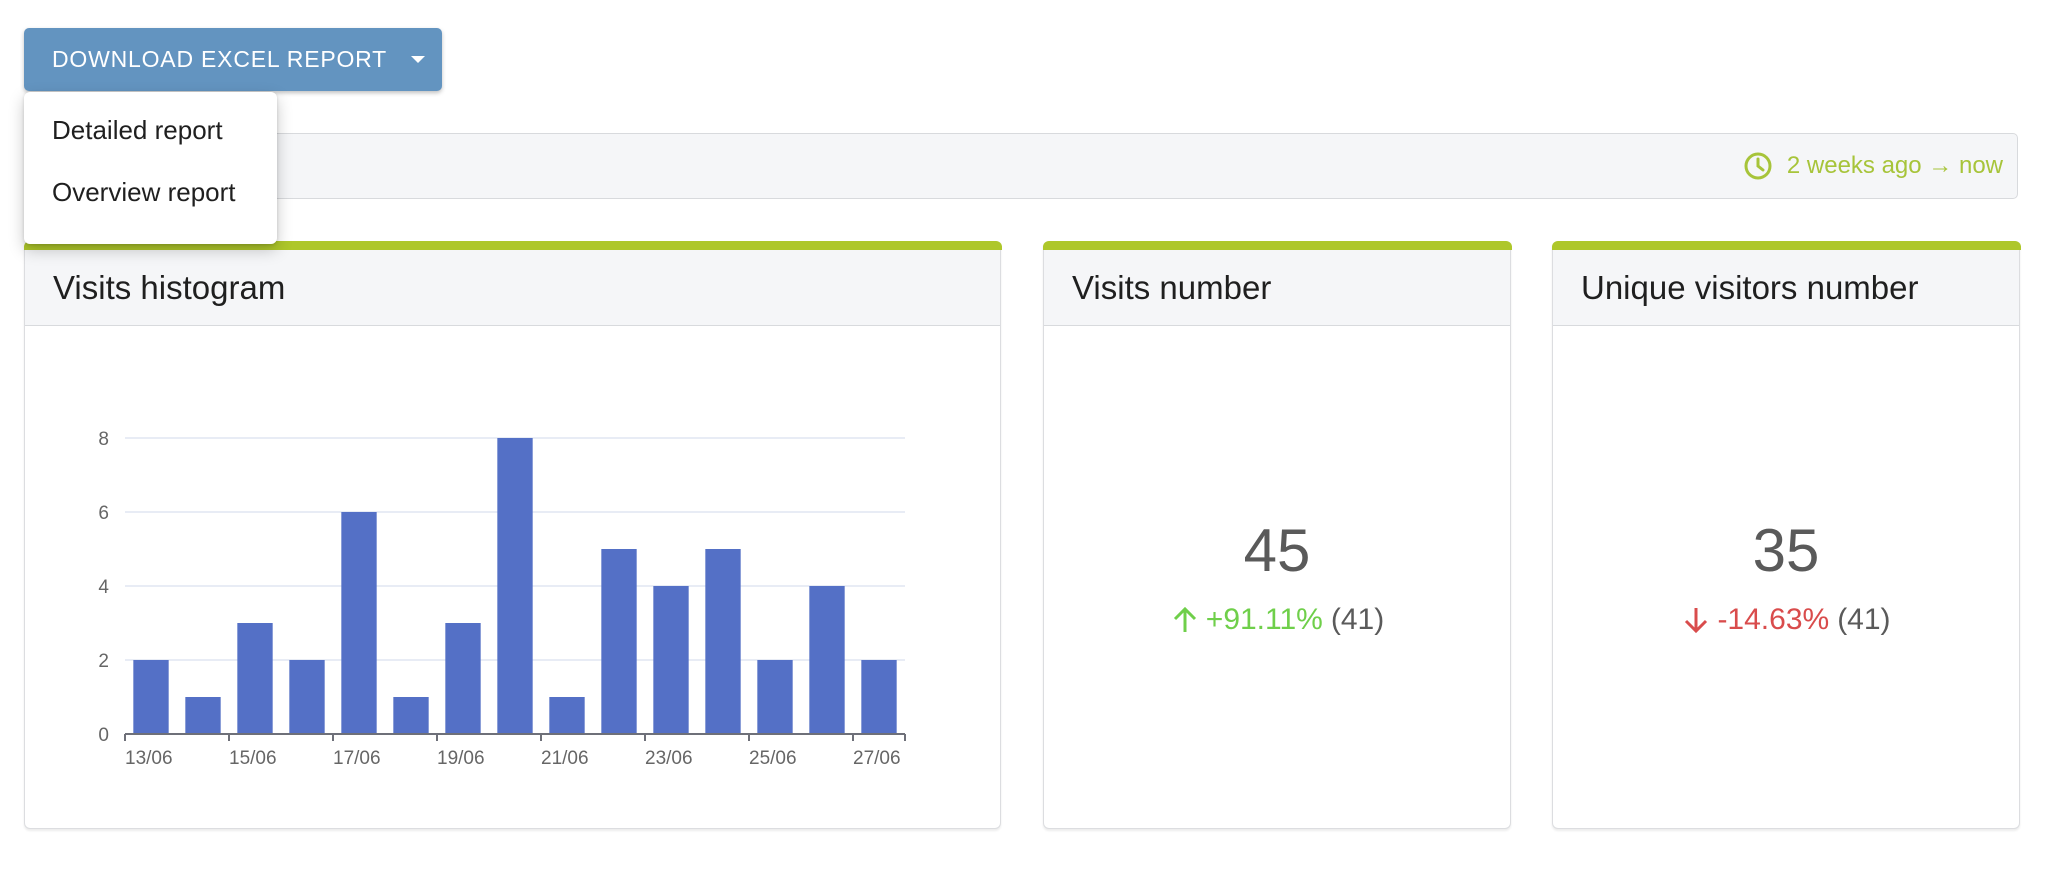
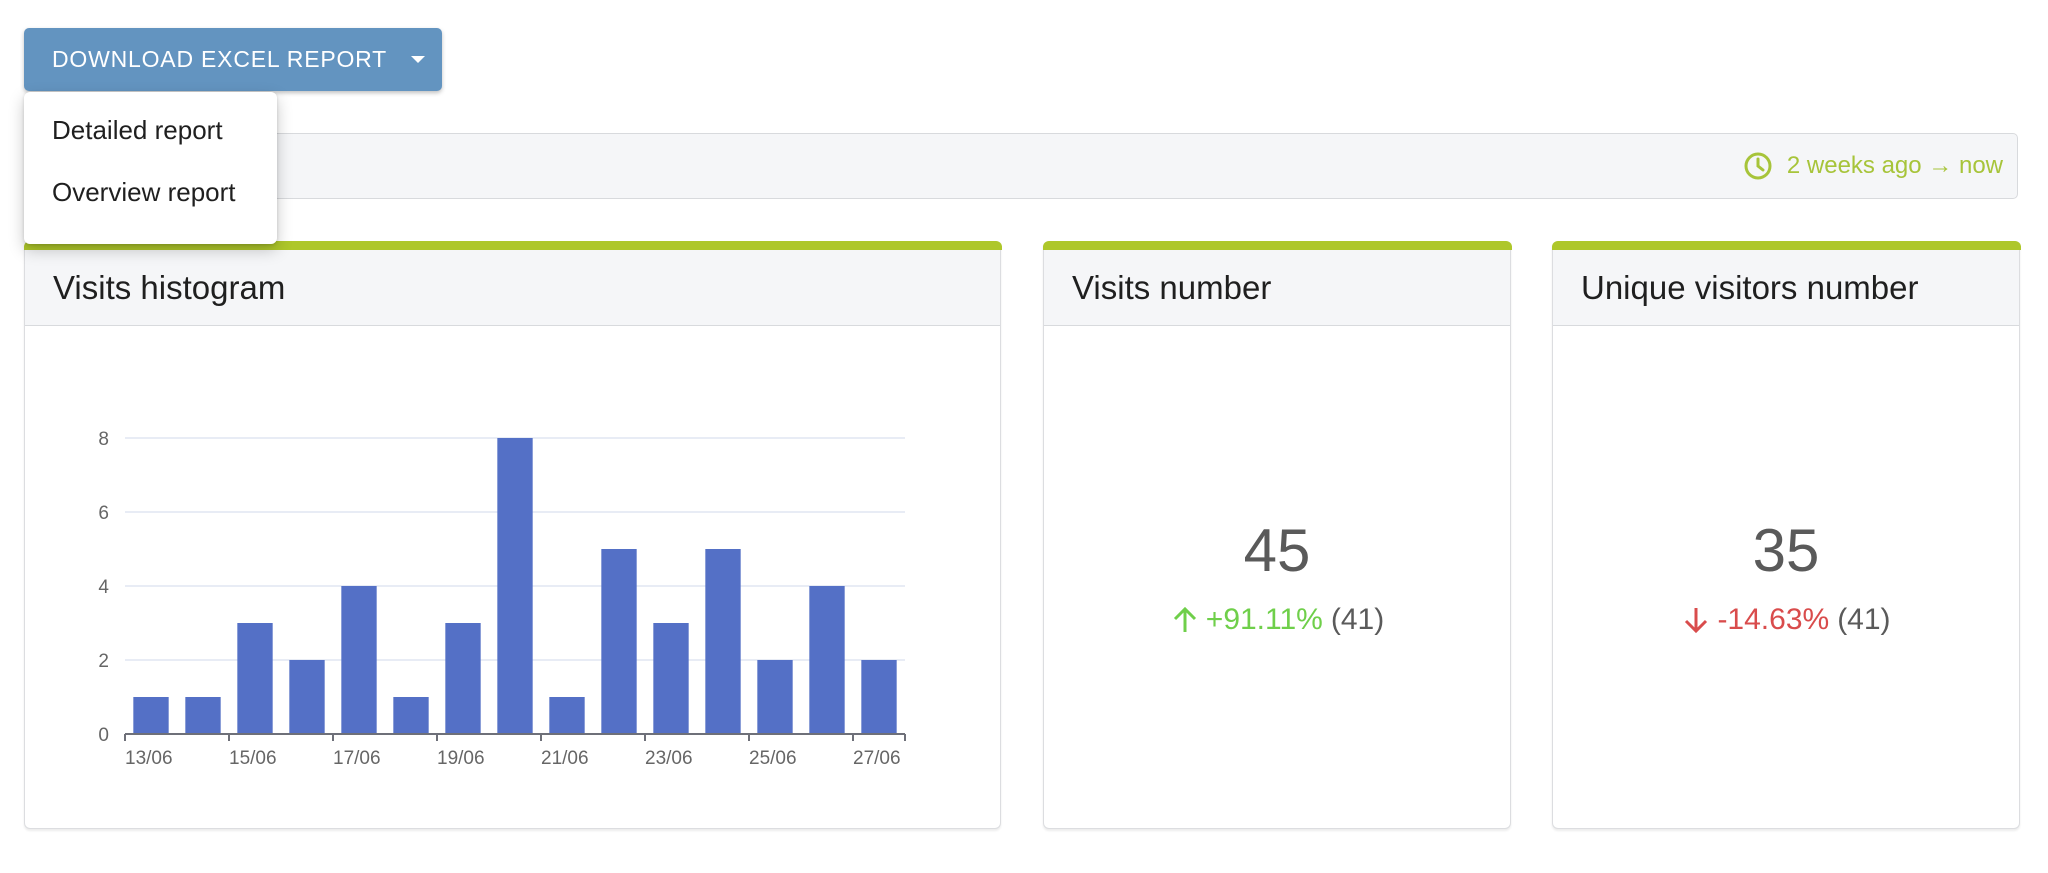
13/06: 2 -> 1
17/06: 6 -> 4
23/06: 4 -> 3
